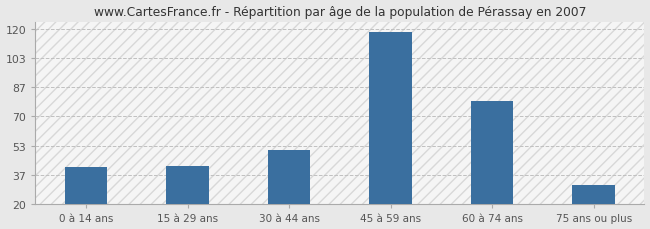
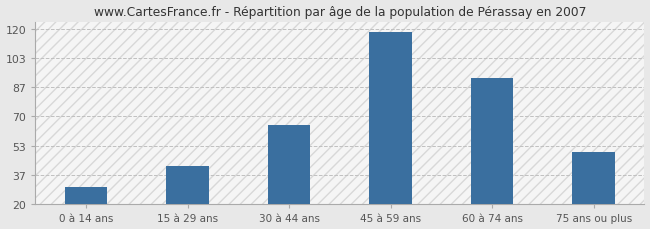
0 à 14 ans: 41 -> 30
30 à 44 ans: 51 -> 65
60 à 74 ans: 79 -> 92
75 ans ou plus: 31 -> 50
